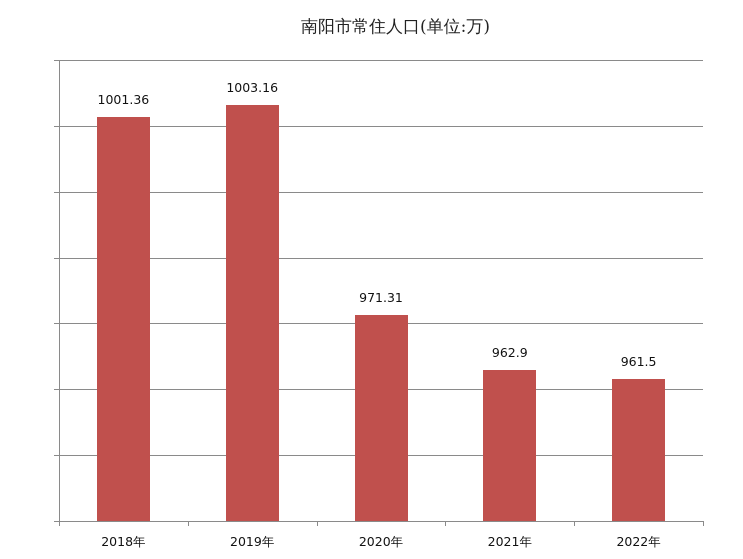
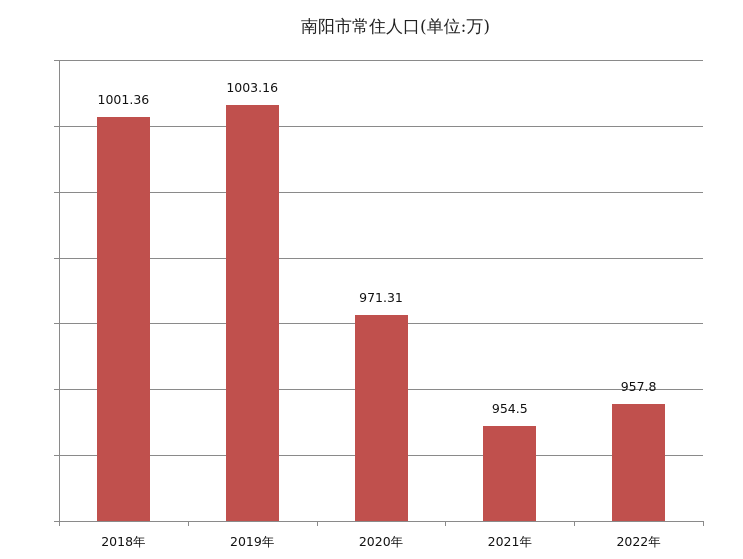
2021年: 962.9 -> 954.5
2022年: 961.5 -> 957.8
